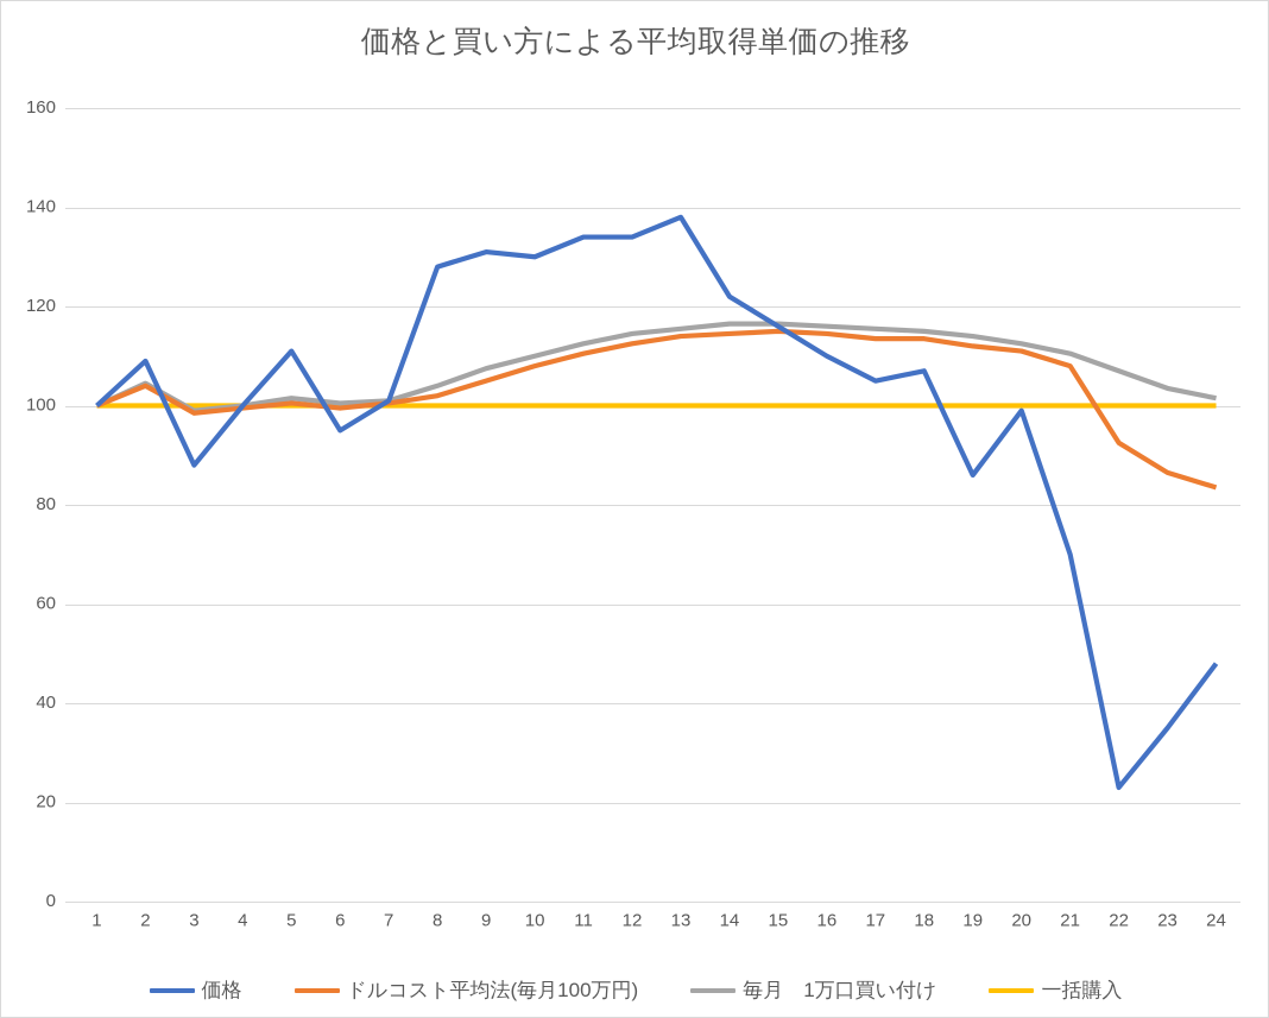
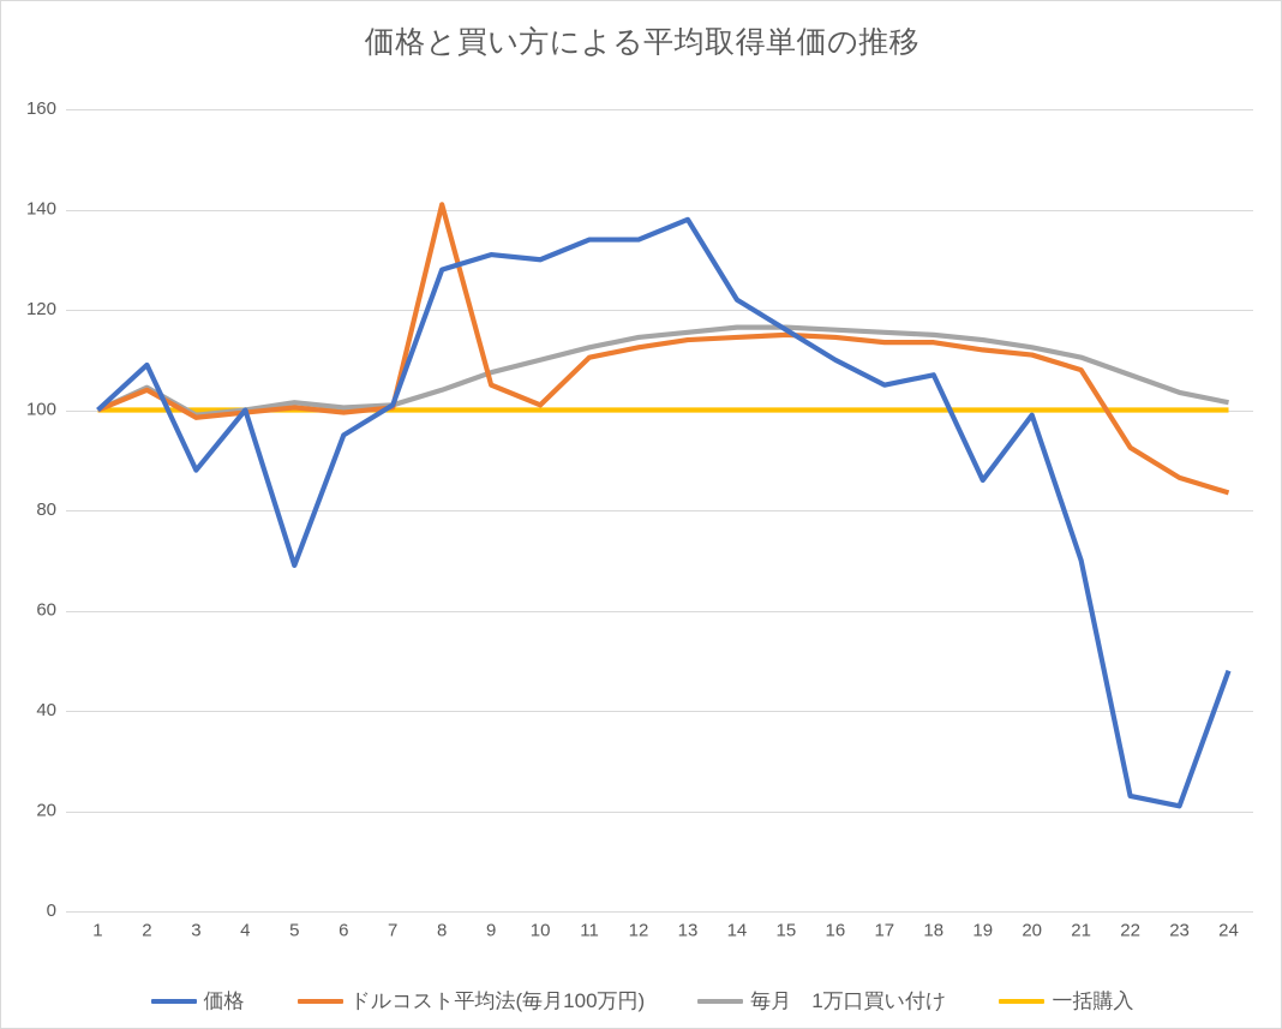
価格/5: 111 -> 69
ドルコスト平均法(毎月100万円)/8: 102 -> 141
ドルコスト平均法(毎月100万円)/10: 108 -> 101
価格/23: 35 -> 21
